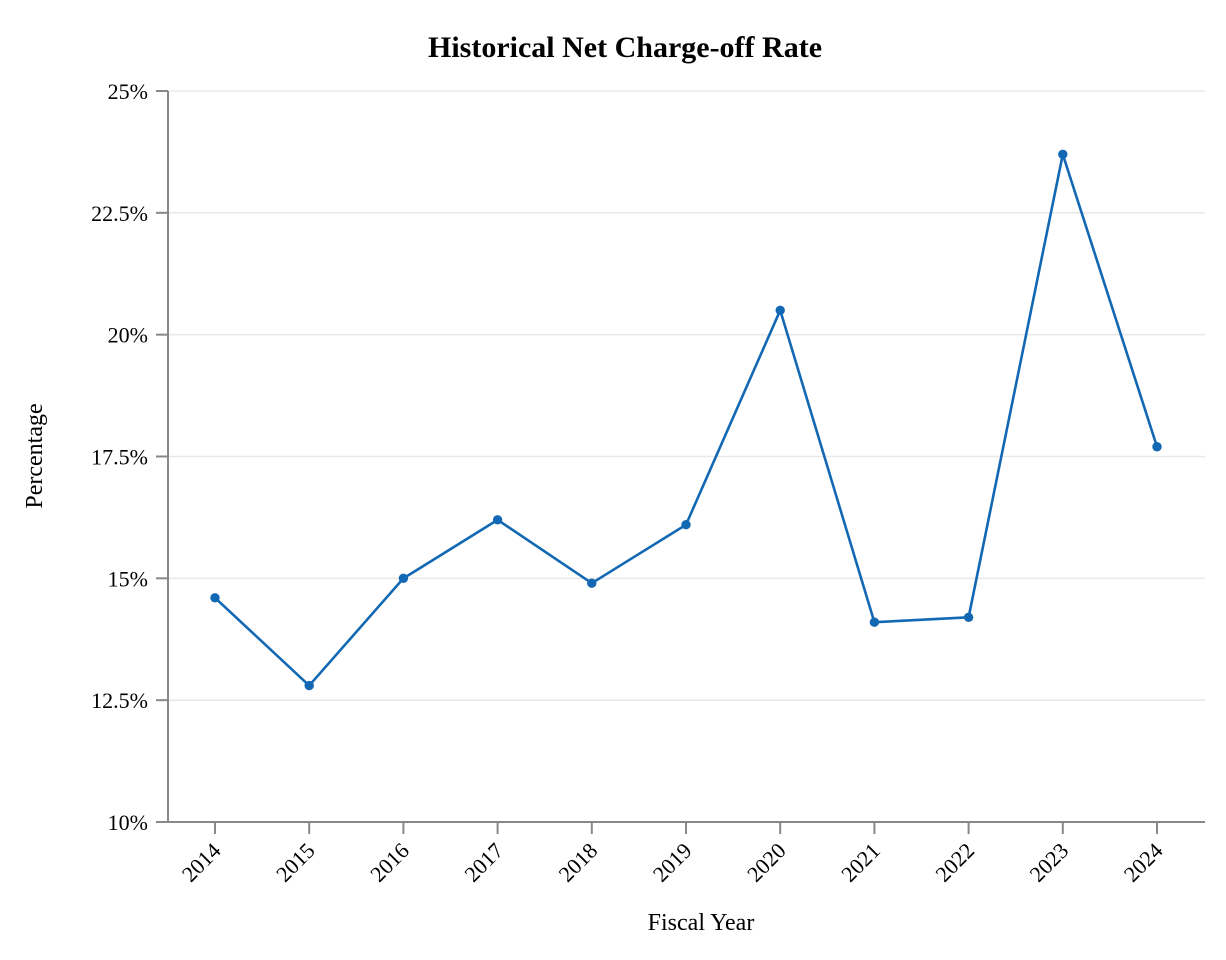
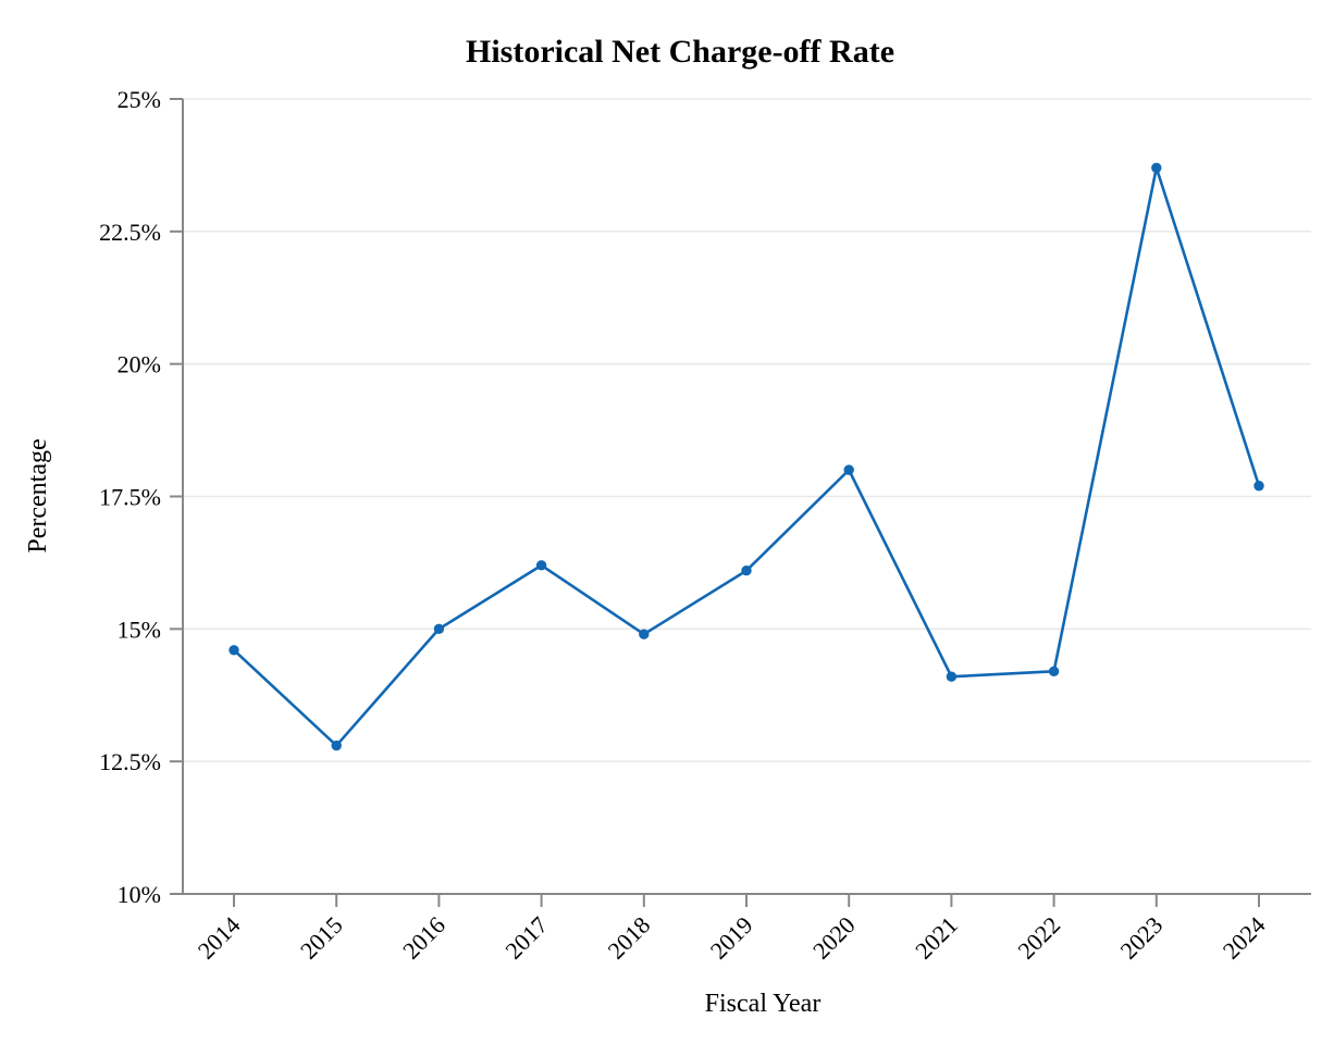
2020: 20.5% -> 18.0%
